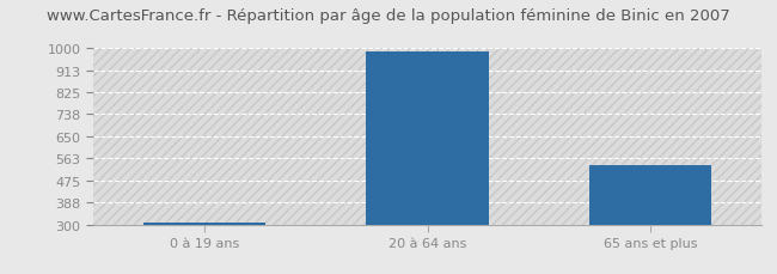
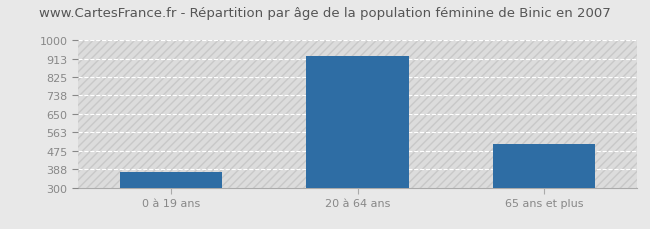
0 à 19 ans: 307 -> 375
20 à 64 ans: 988 -> 925
65 ans et plus: 537 -> 505
